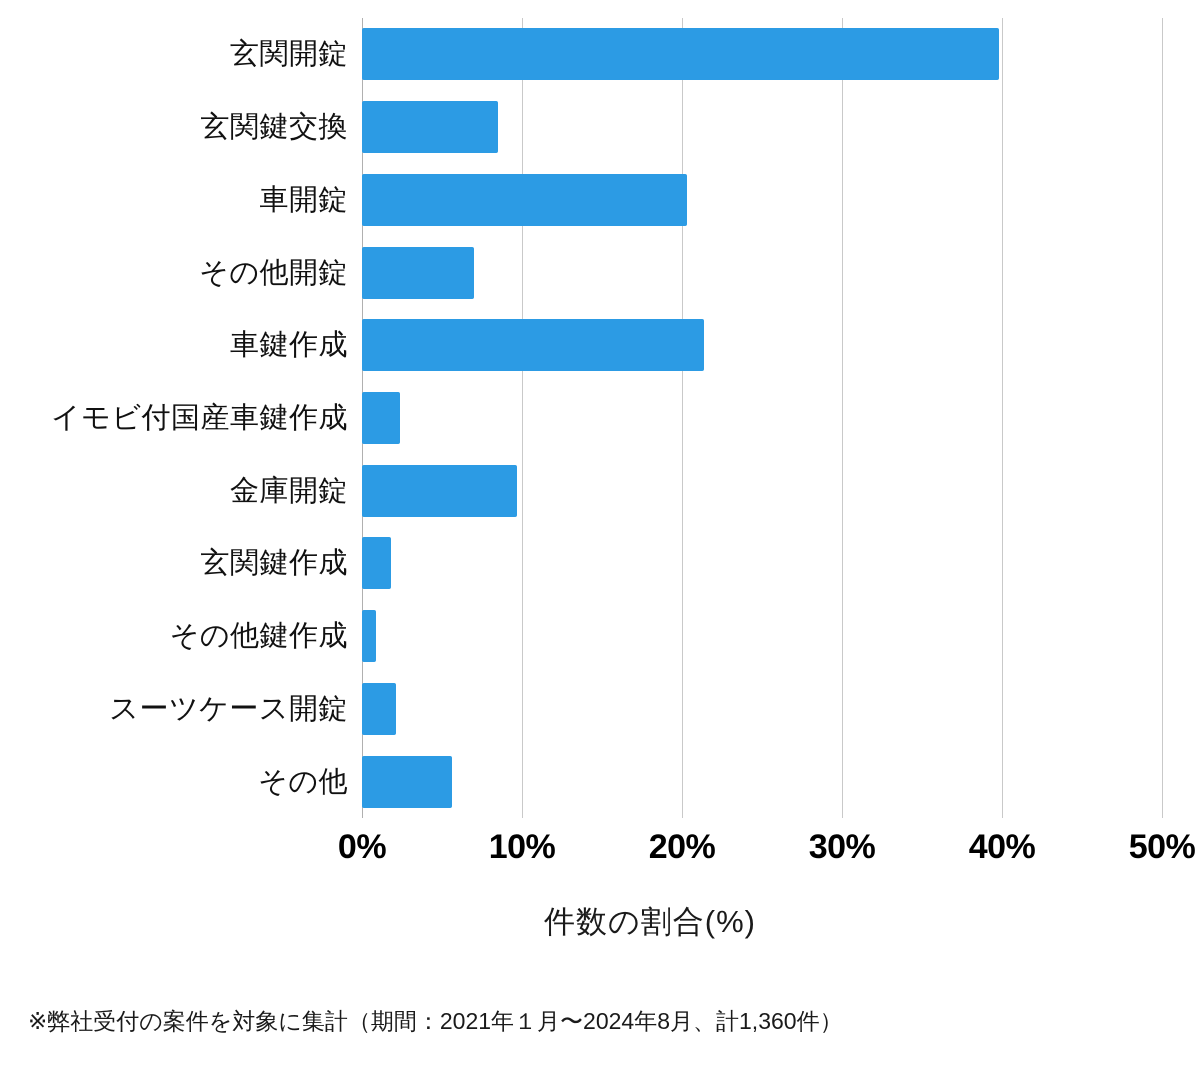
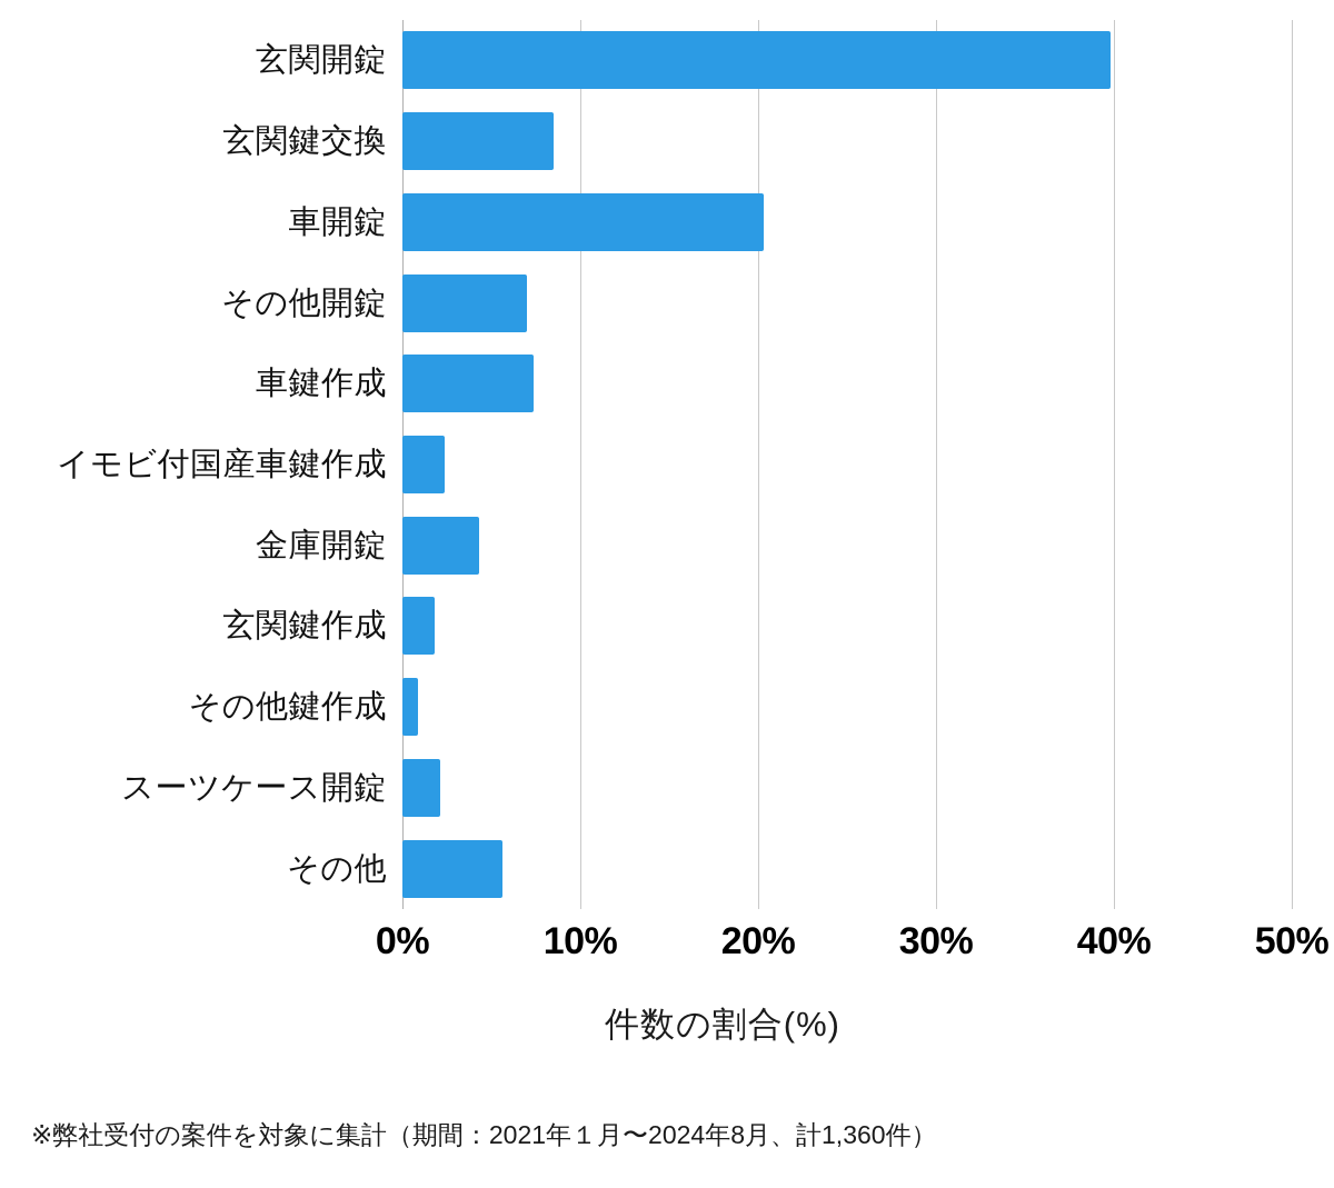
車鍵作成: 21.4% -> 7.4%
金庫開錠: 9.7% -> 4.3%
